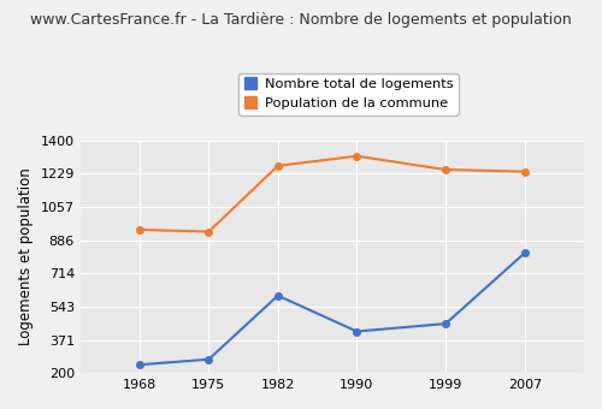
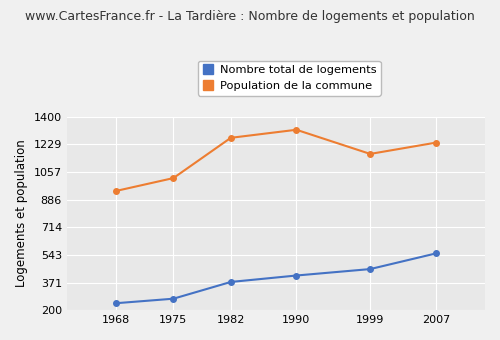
Population de la commune/1975: 930 -> 1020
Nombre total de logements/1982: 600 -> 380
Population de la commune/1999: 1250 -> 1170
Nombre total de logements/2007: 820 -> 550
